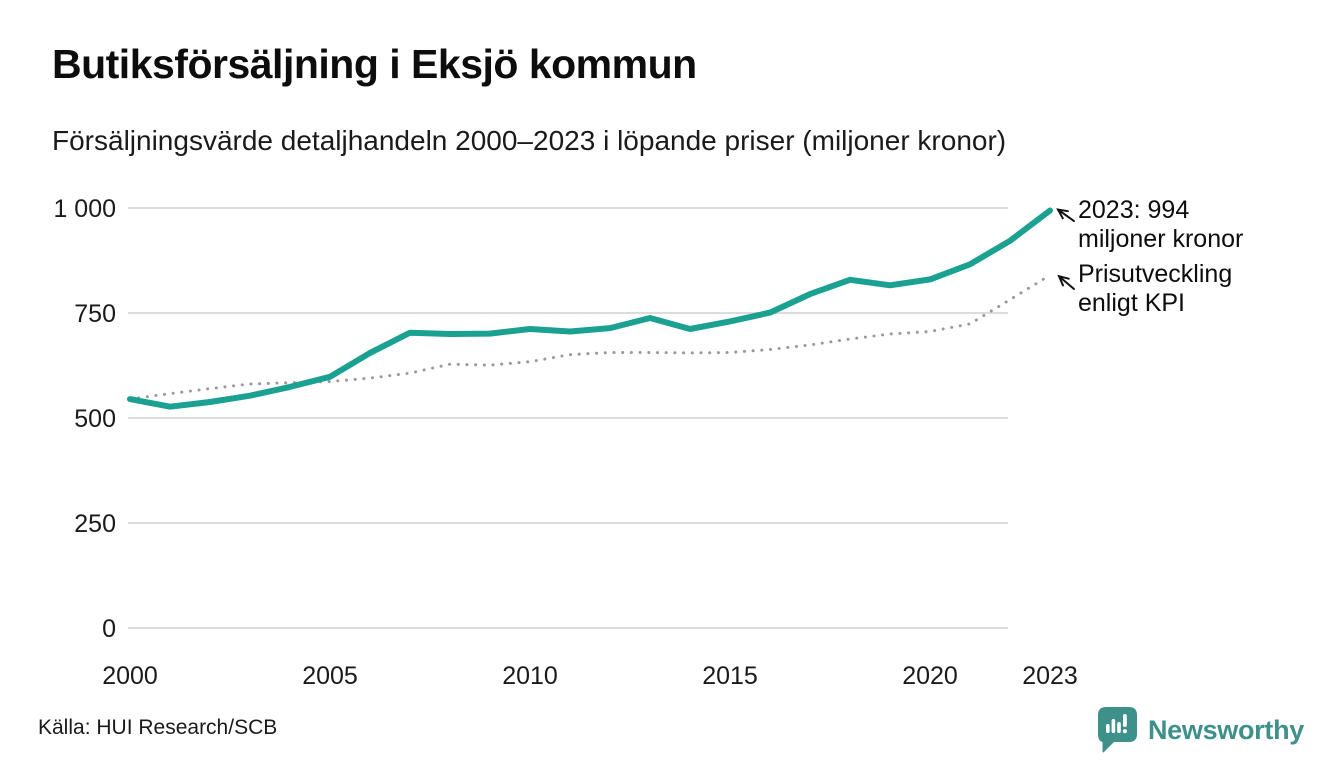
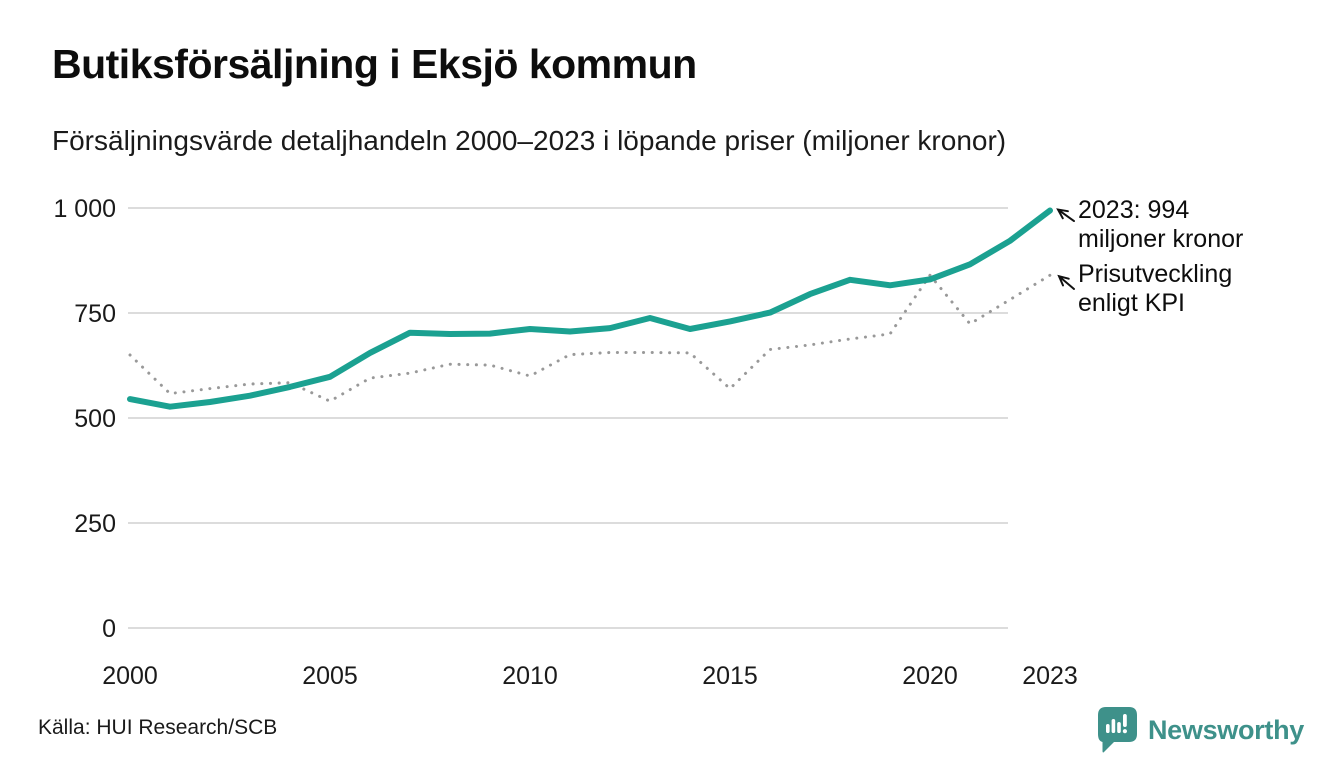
Prisutveckling enligt KPI/2000: 540 -> 650
Prisutveckling enligt KPI/2005: 590 -> 540
Prisutveckling enligt KPI/2010: 630 -> 600
Prisutveckling enligt KPI/2015: 660 -> 570
Prisutveckling enligt KPI/2020: 710 -> 840
